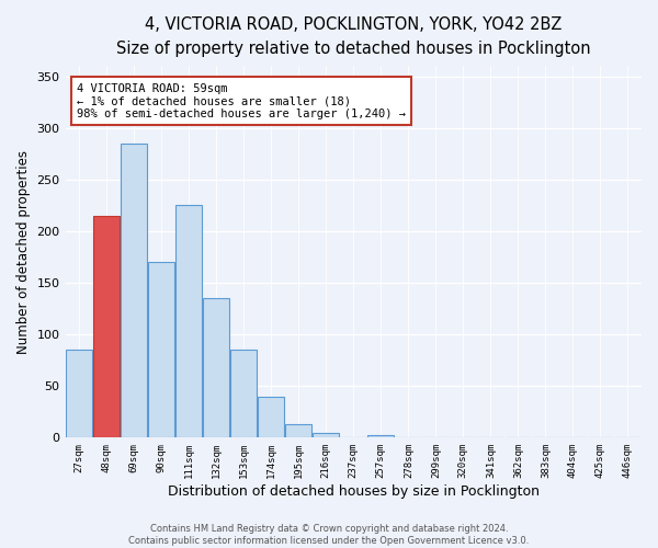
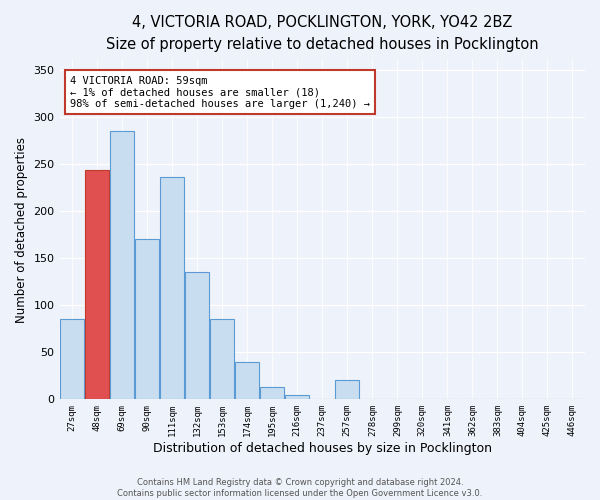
48sqm: 215 -> 244
111sqm: 225 -> 236
257sqm: 3 -> 20
